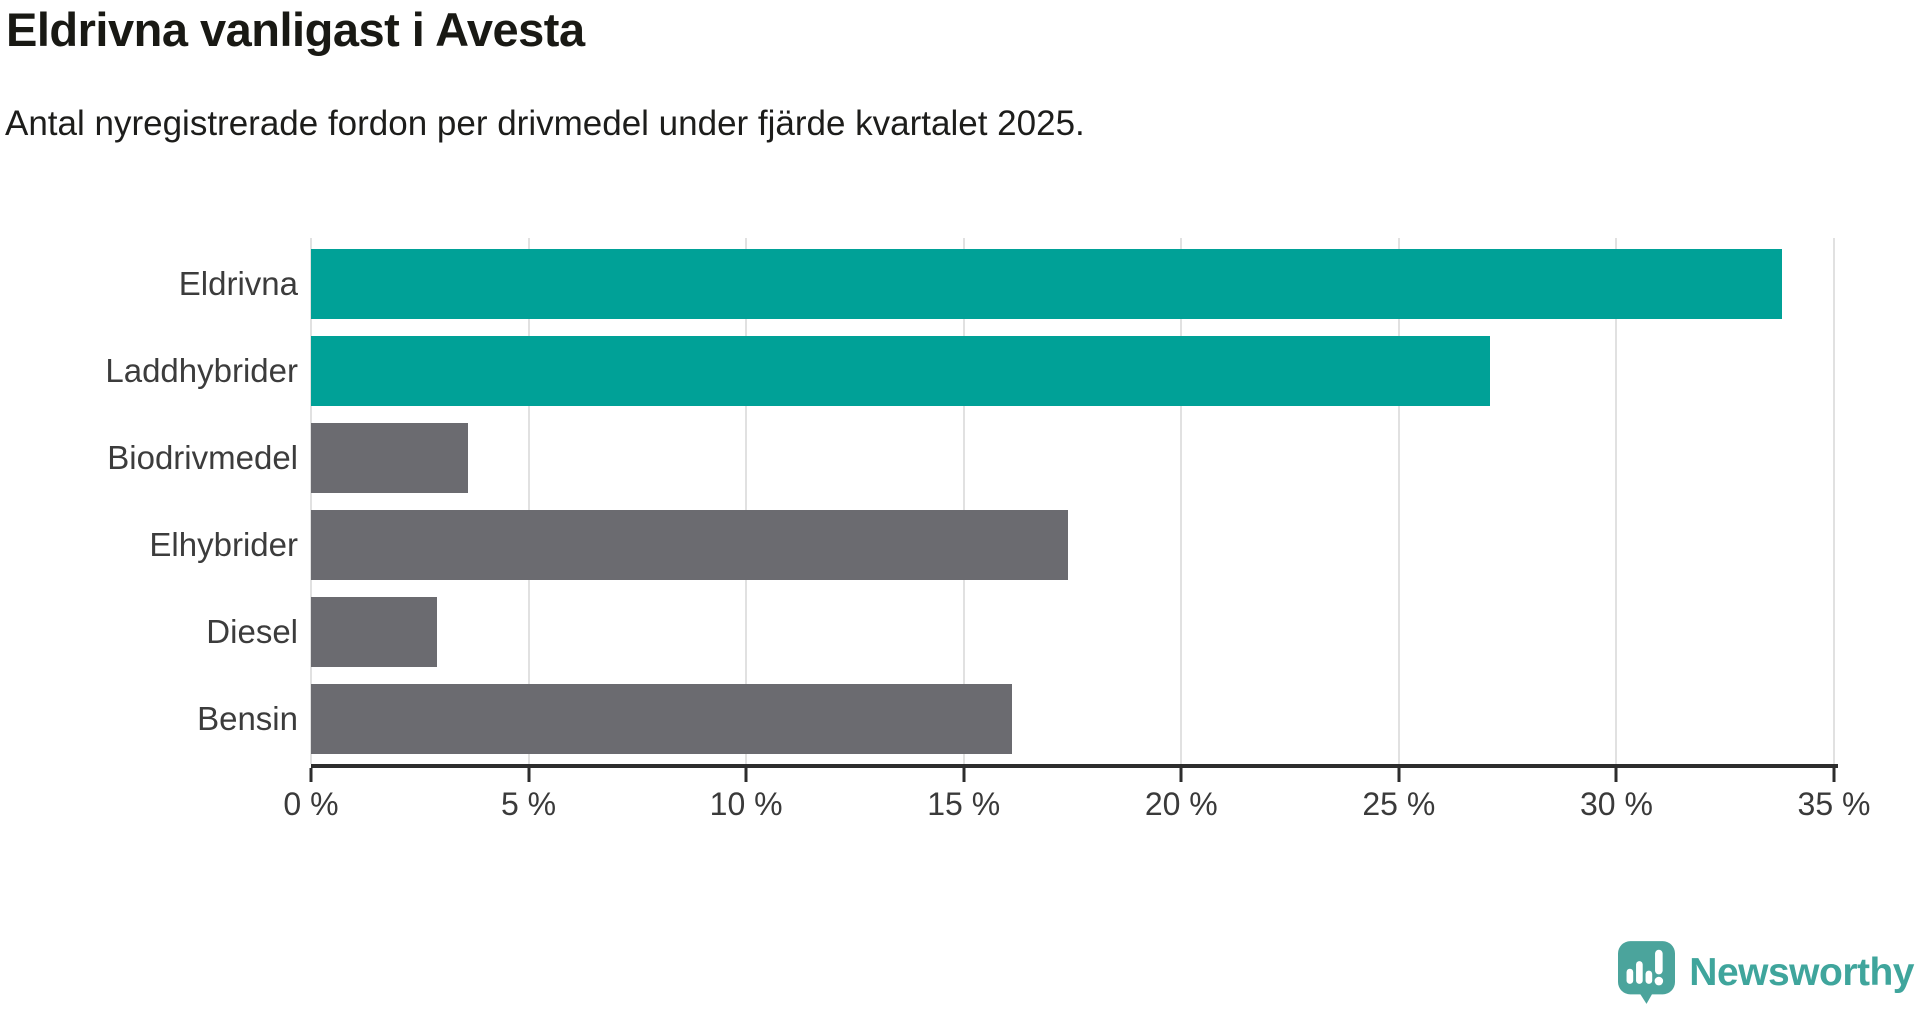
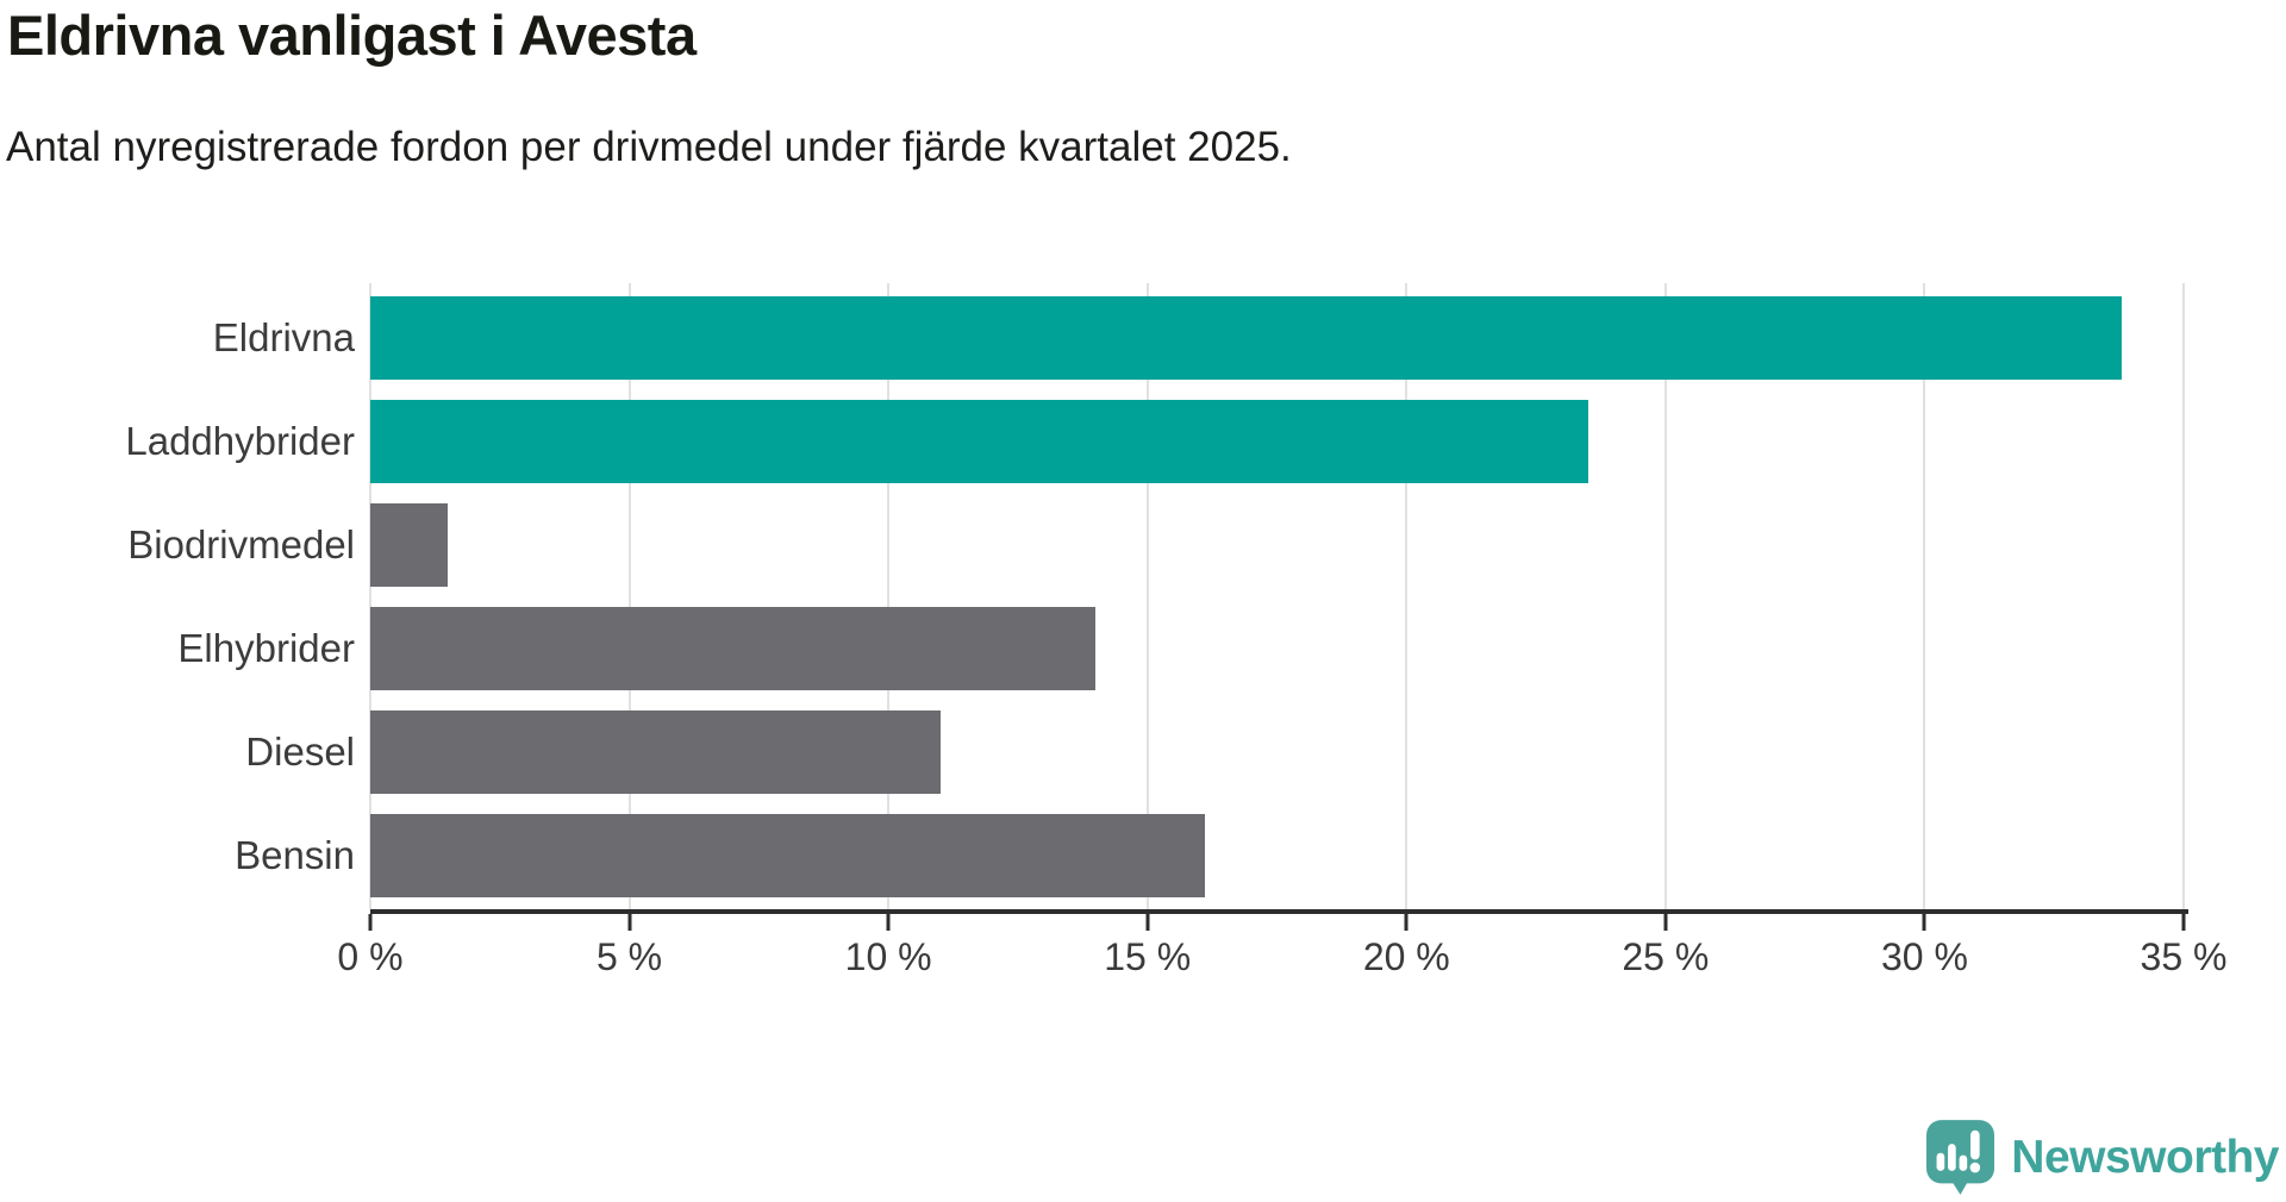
Laddhybrider: 27.1% -> 23.5%
Biodrivmedel: 3.6% -> 1.5%
Elhybrider: 17.4% -> 14.0%
Diesel: 2.9% -> 11.0%
